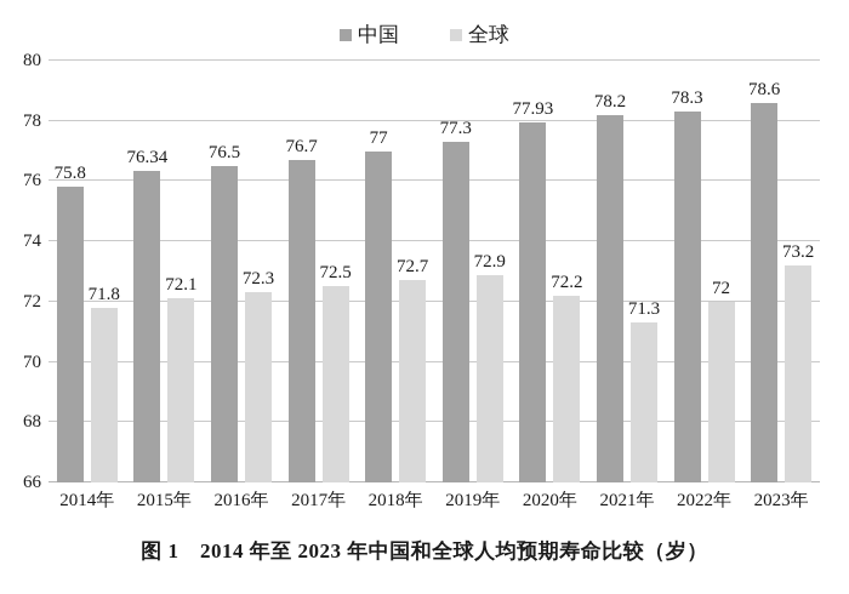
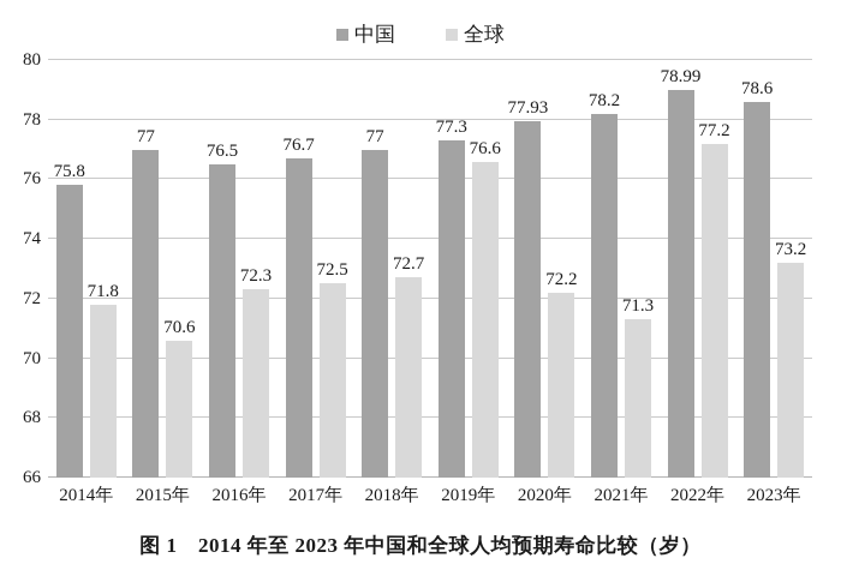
中国/2015年: 76.34 -> 77
全球/2015年: 72.1 -> 70.6
全球/2019年: 72.9 -> 76.6
中国/2022年: 78.3 -> 78.99
全球/2022年: 72 -> 77.2
